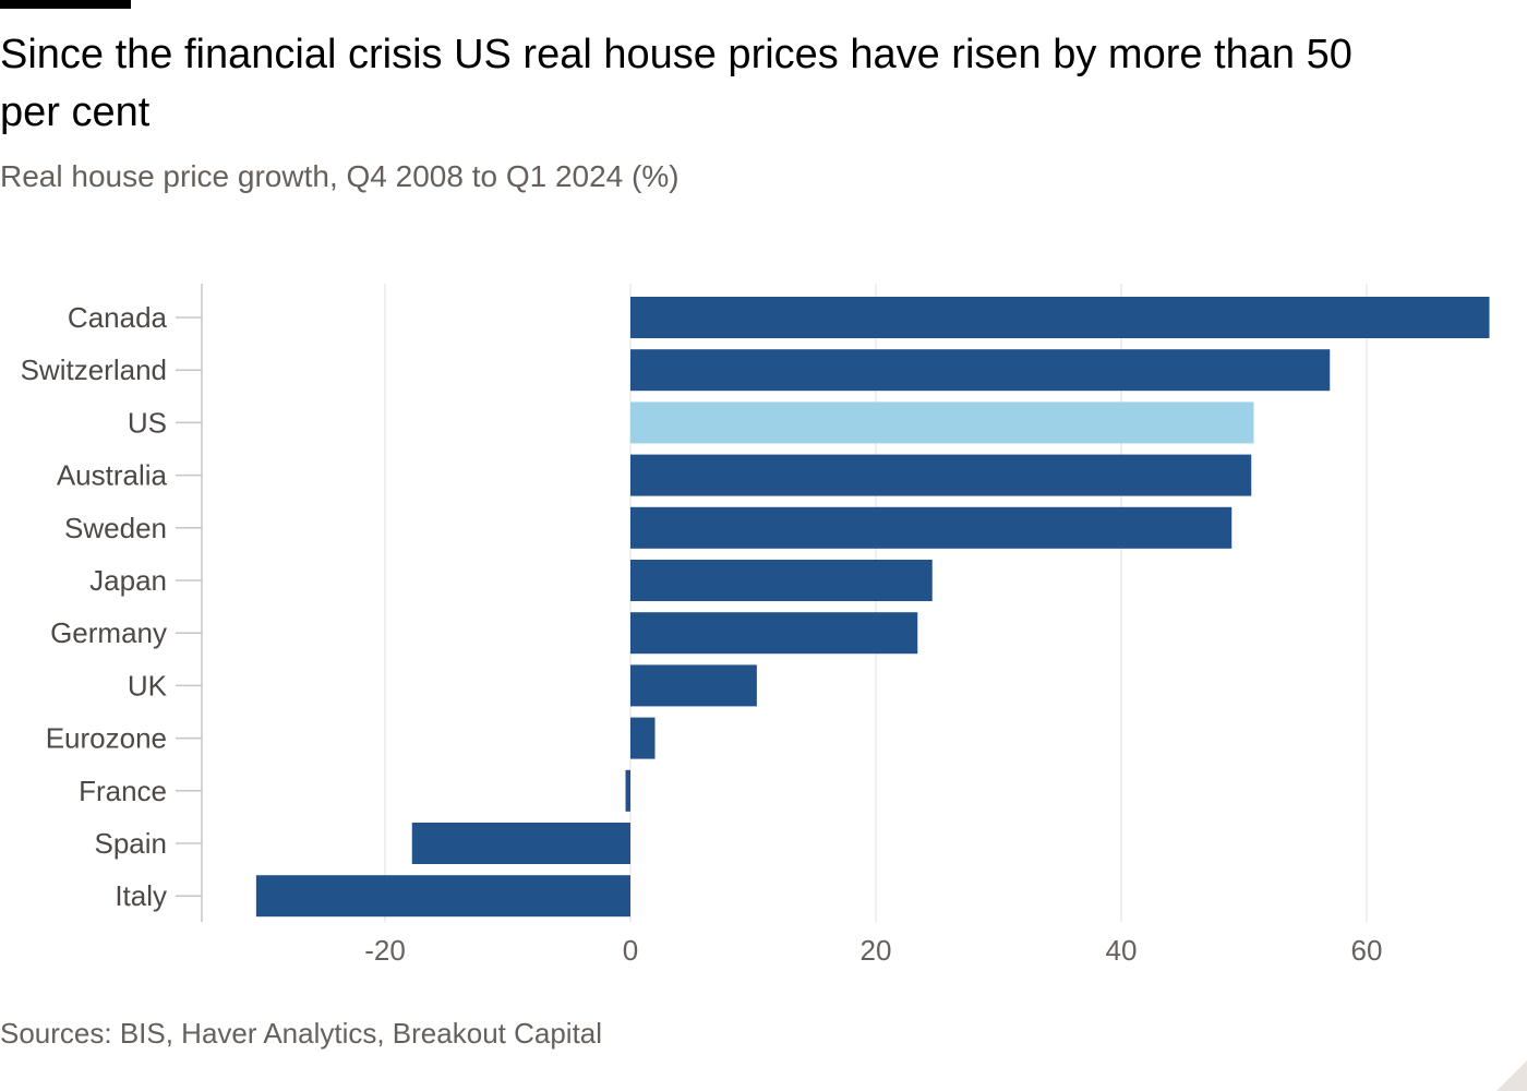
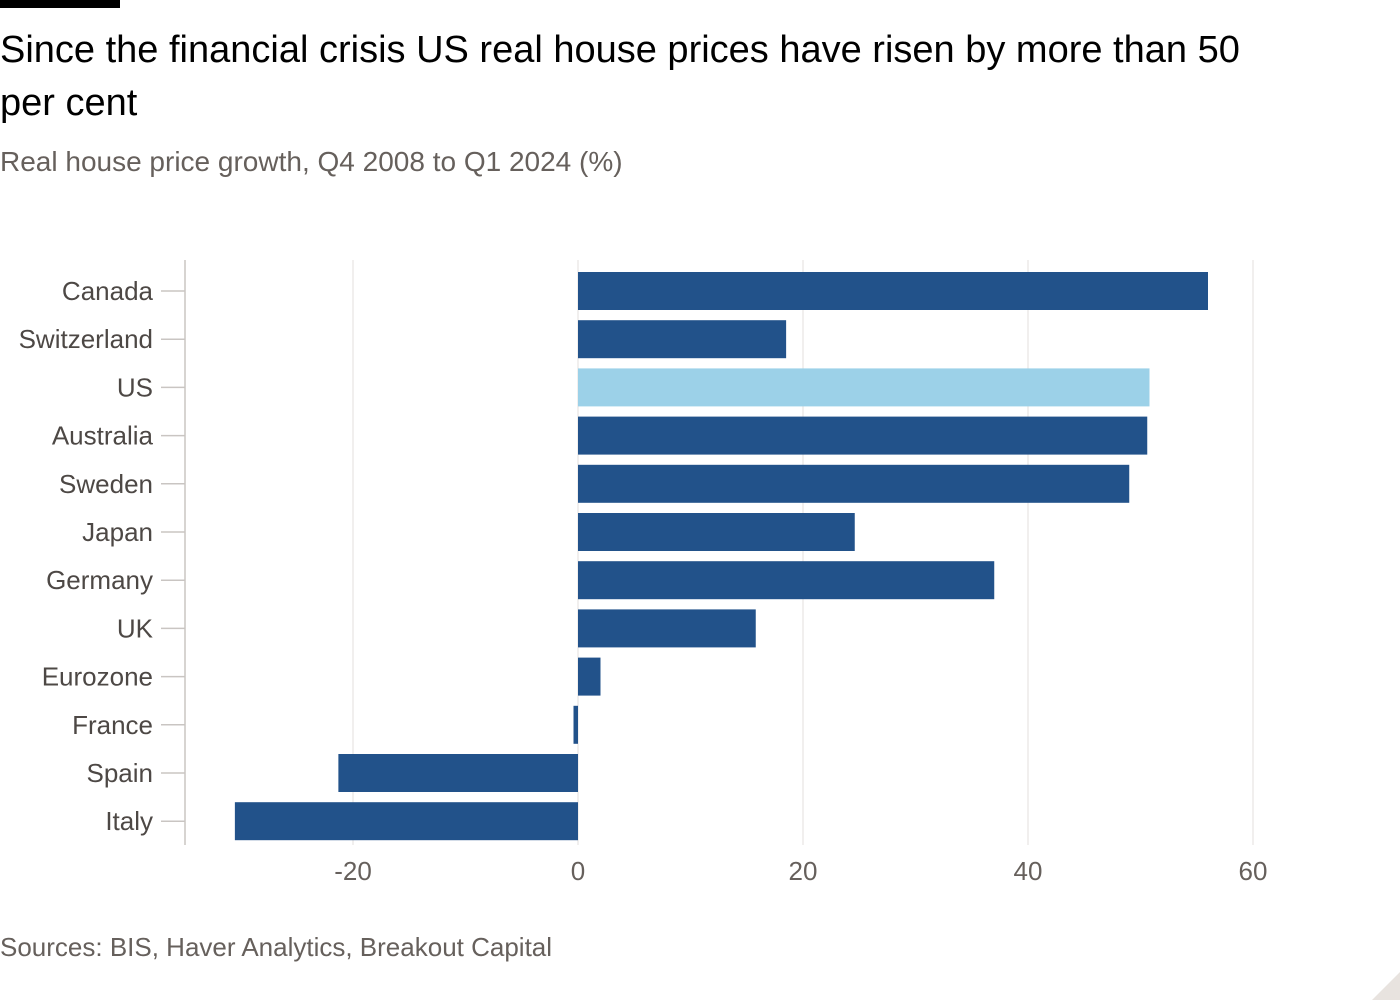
Canada: 70.0 -> 56.0
Switzerland: 57.0 -> 18.5
Germany: 23.4 -> 37.0
UK: 10.3 -> 15.8
Spain: -17.8 -> -21.3
